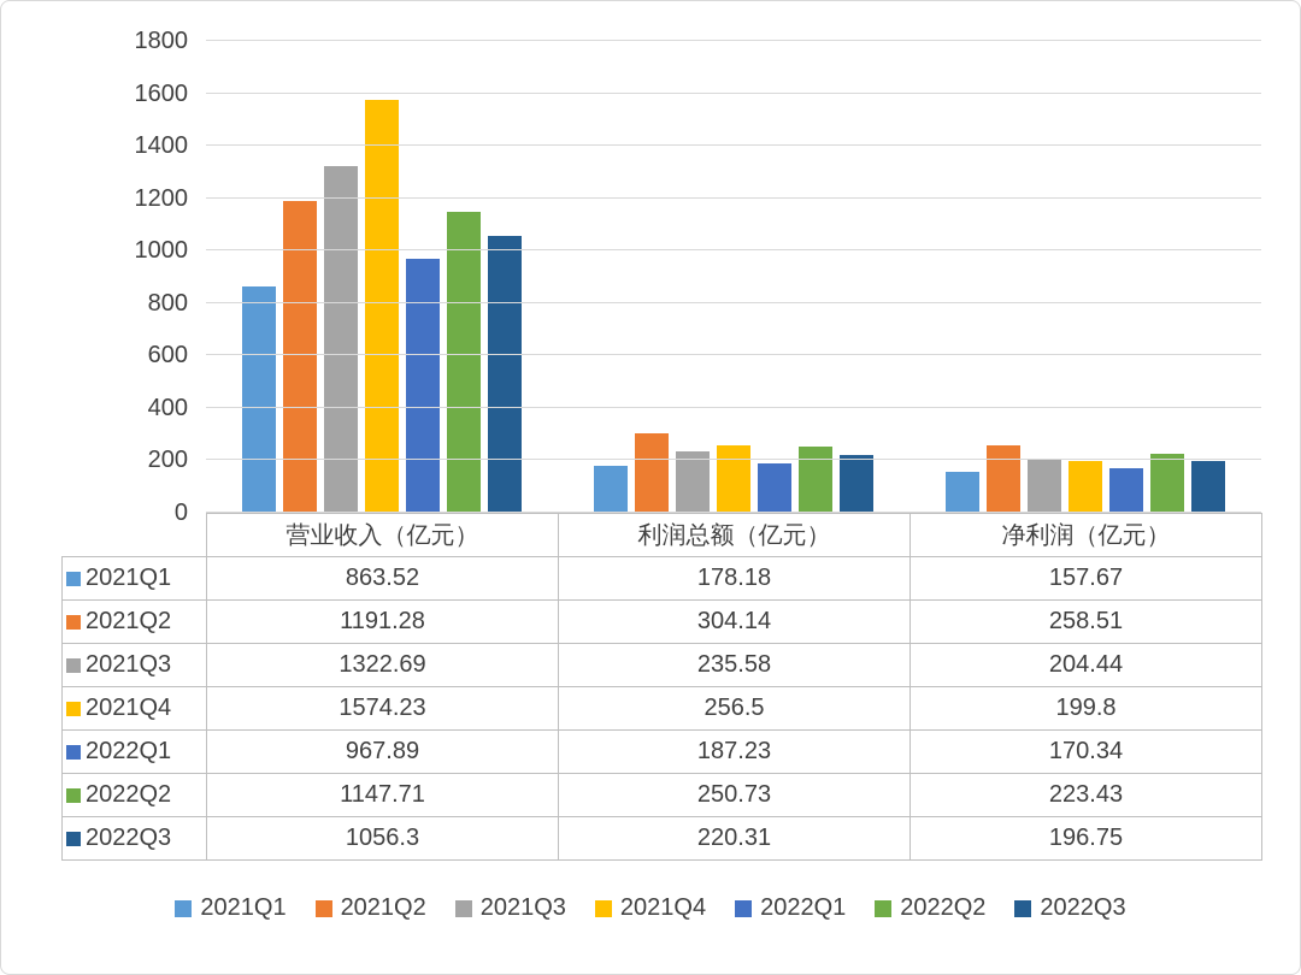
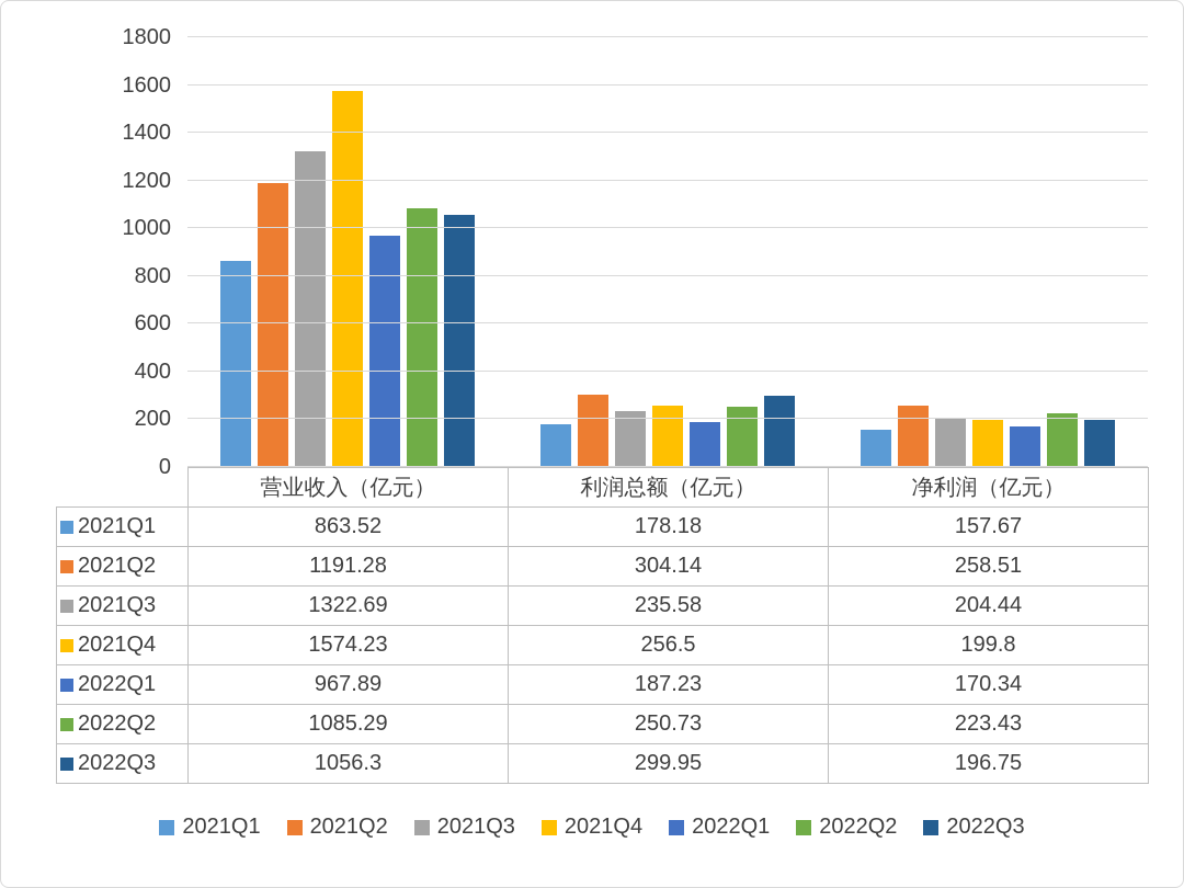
2022Q2/营业收入（亿元）: 1147.71 -> 1085.29
2022Q3/利润总额（亿元）: 220.31 -> 299.95
